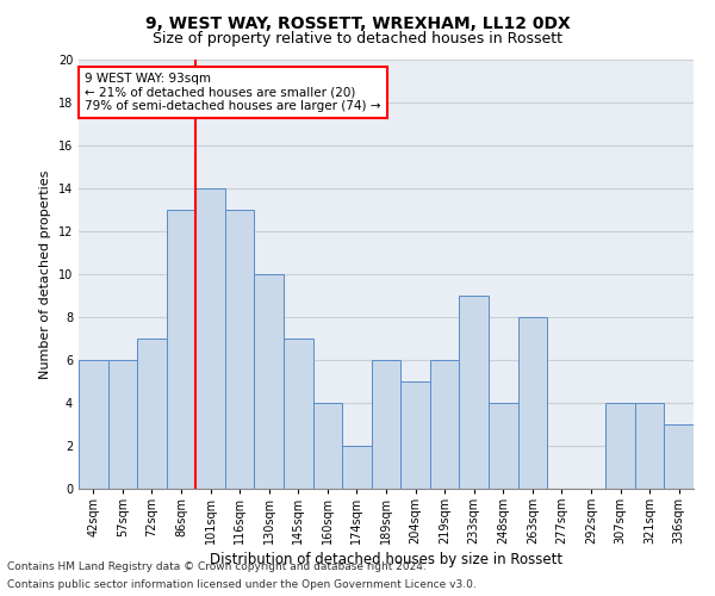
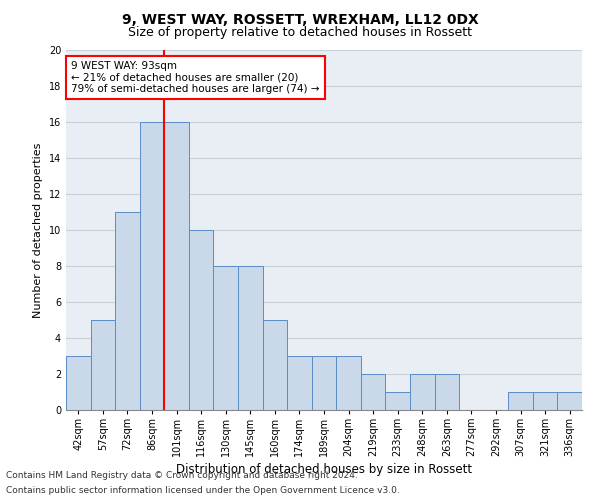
42sqm: 6 -> 3
57sqm: 6 -> 5
72sqm: 7 -> 11
86sqm: 13 -> 16
101sqm: 14 -> 16
116sqm: 13 -> 10
130sqm: 10 -> 8
145sqm: 7 -> 8
160sqm: 4 -> 5
174sqm: 2 -> 3
189sqm: 6 -> 3
204sqm: 5 -> 3
219sqm: 6 -> 2
233sqm: 9 -> 1
248sqm: 4 -> 2
263sqm: 8 -> 2
307sqm: 4 -> 1
321sqm: 4 -> 1
336sqm: 3 -> 1
